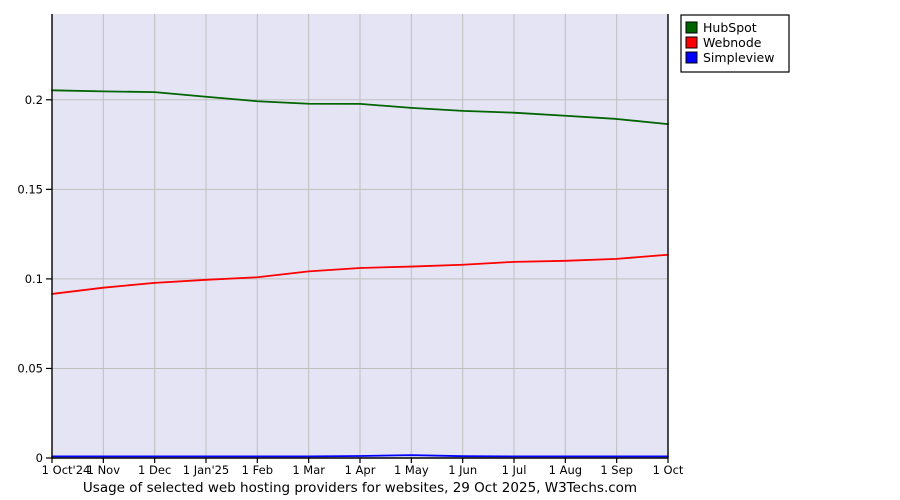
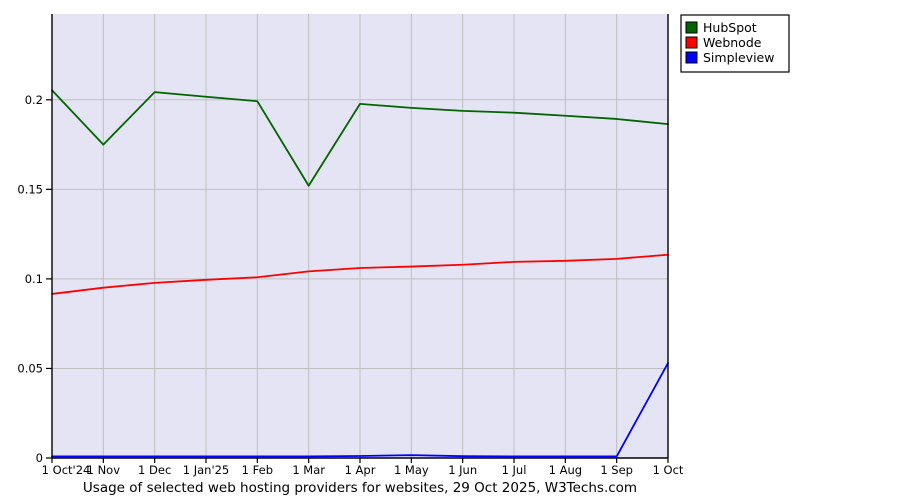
HubSpot/1 Nov: 0.205 -> 0.175
HubSpot/1 Mar: 0.198 -> 0.152
Simpleview/1 Oct: 0.001 -> 0.053
